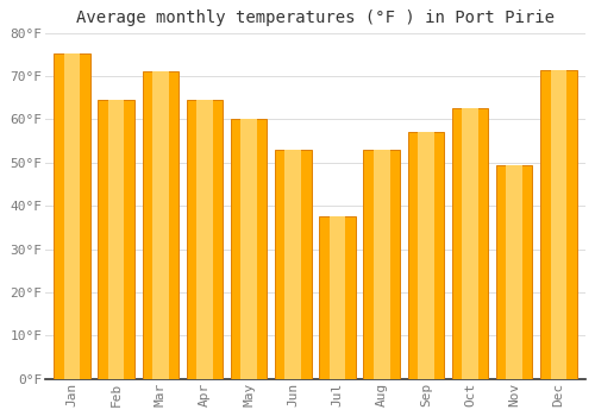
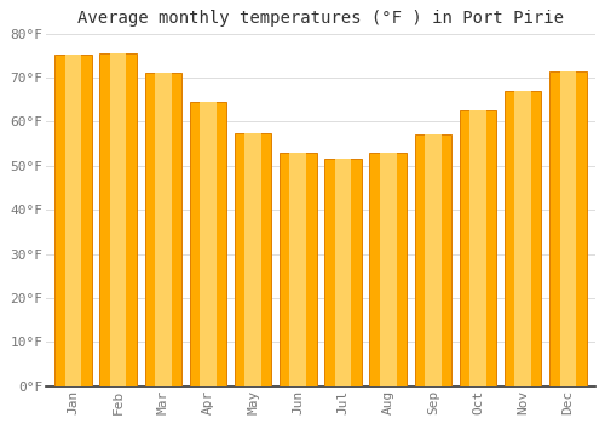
Feb: 64.5°F -> 75.4°F
May: 60.0°F -> 57.5°F
Jul: 37.5°F -> 51.5°F
Nov: 49.5°F -> 67.1°F
